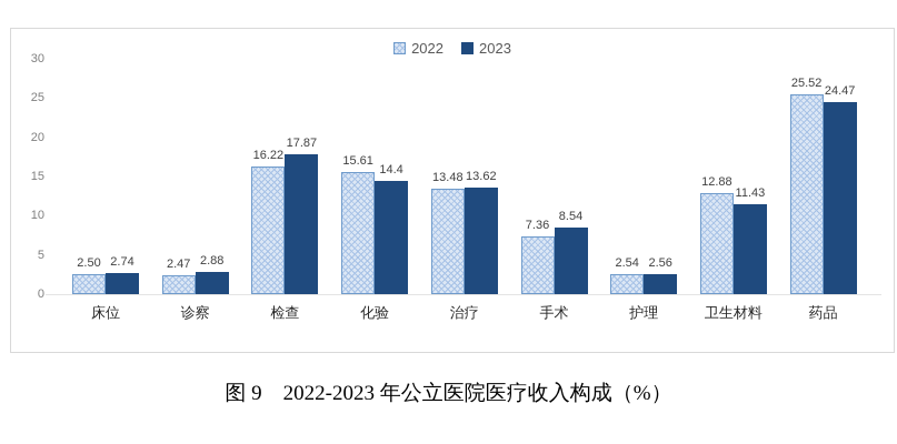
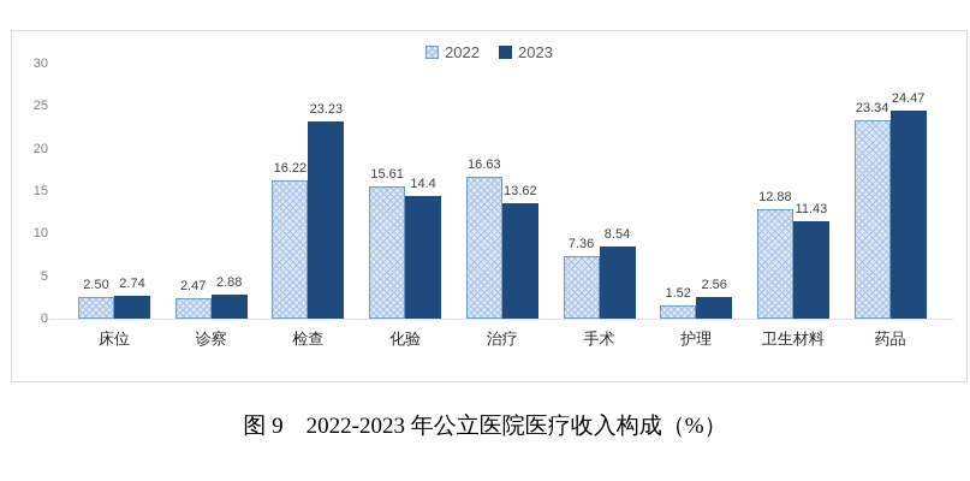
2023/检查: 17.87 -> 23.23
2022/治疗: 13.48 -> 16.63
2022/护理: 2.54 -> 1.52
2022/药品: 25.52 -> 23.34
